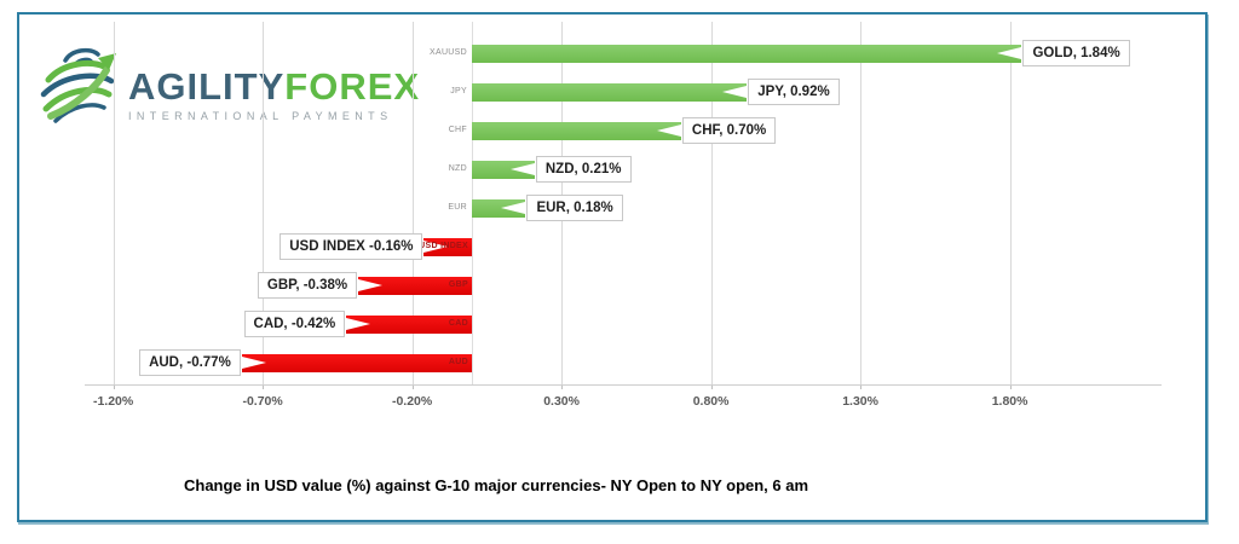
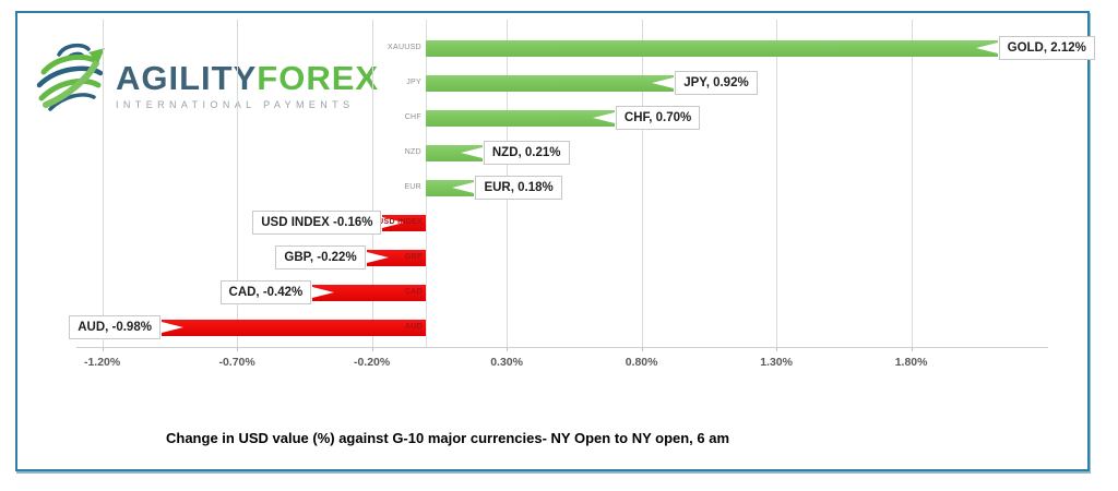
XAUUSD: 1.84% -> 2.12%
GBP: -0.38% -> -0.22%
AUD: -0.77% -> -0.98%
